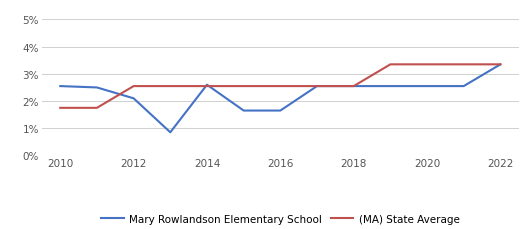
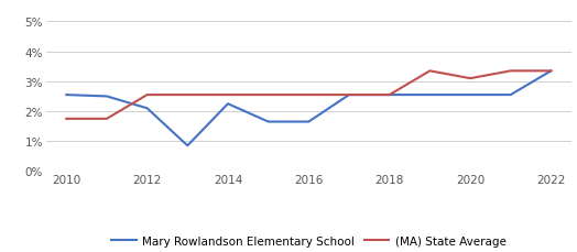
Mary Rowlandson Elementary School/2014: 2.60% -> 2.25%
(MA) State Average/2020: 3.35% -> 3.10%
